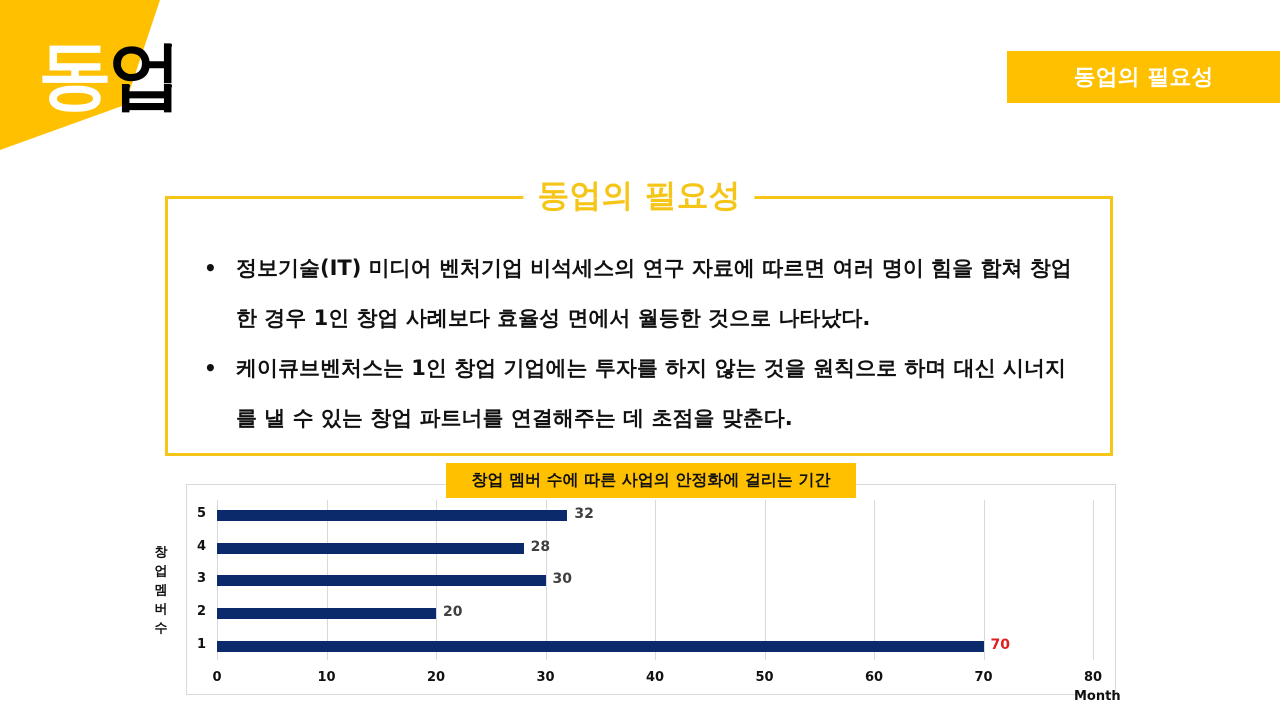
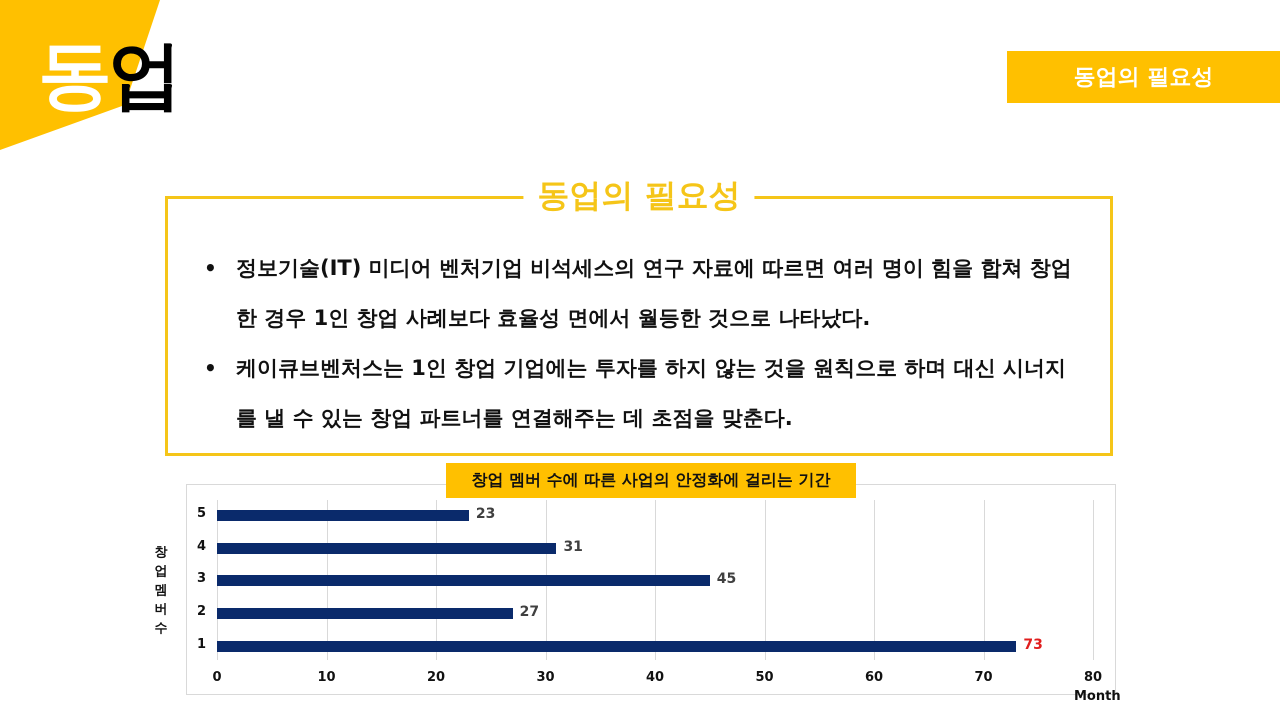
1: 70 -> 73
2: 20 -> 27
3: 30 -> 45
4: 28 -> 31
5: 32 -> 23
